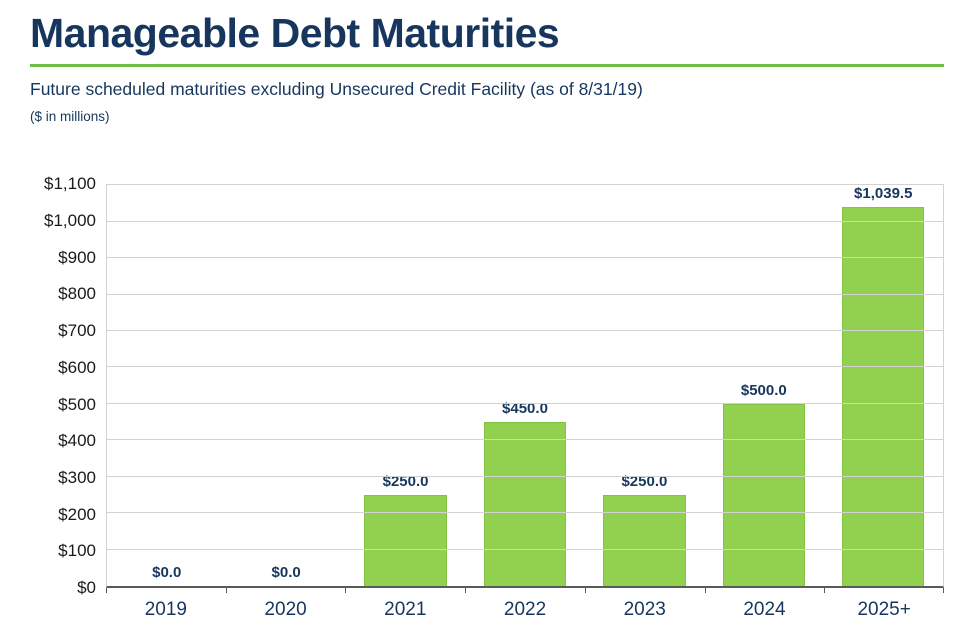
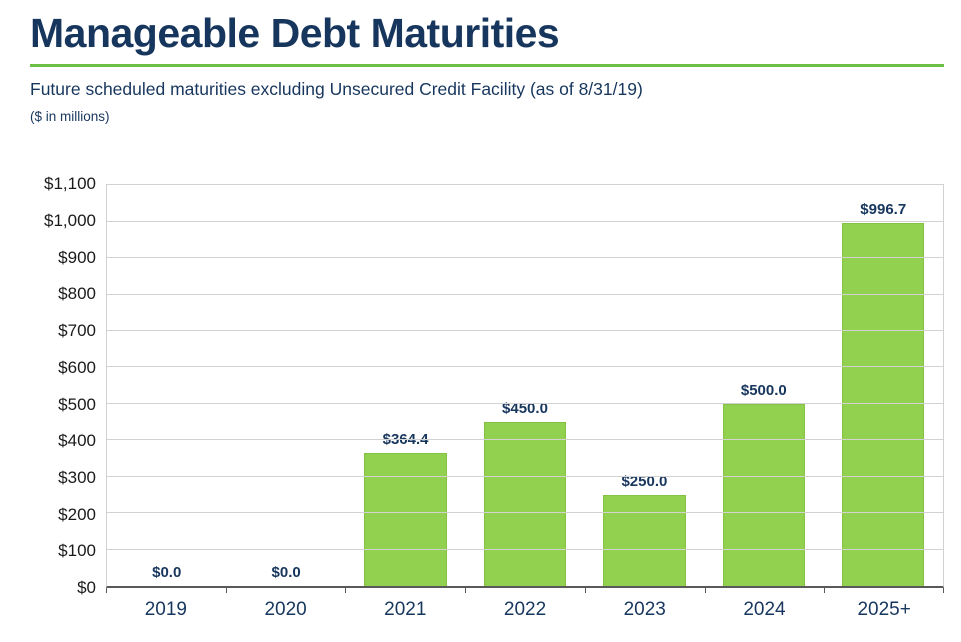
2021: $250.0 -> $364.4
2025+: $1,039.5 -> $996.7
